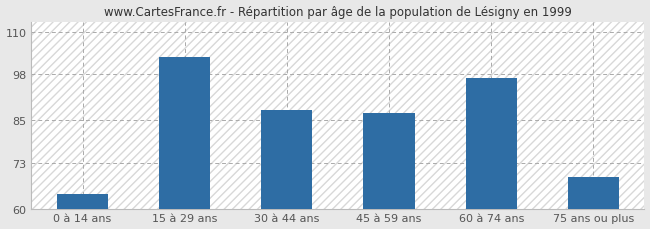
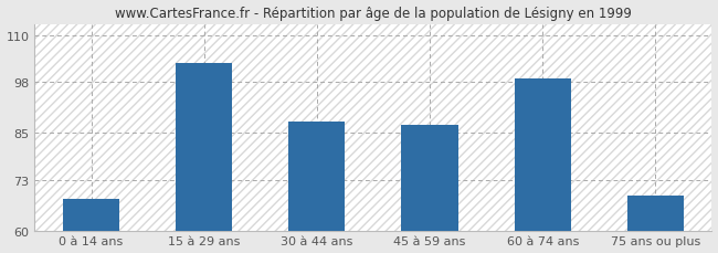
0 à 14 ans: 64 -> 68
60 à 74 ans: 97 -> 99
